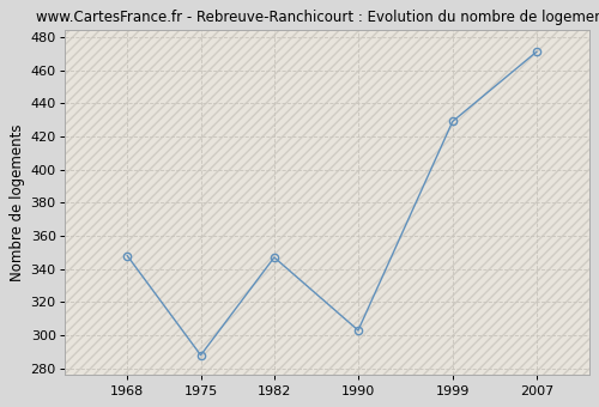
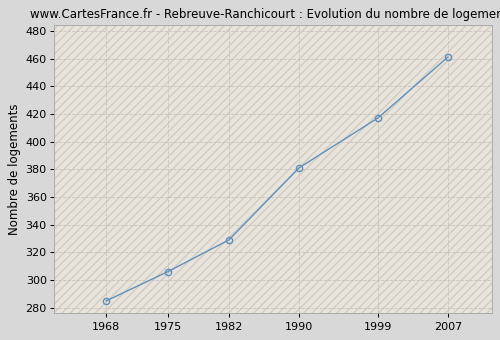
1968: 348 -> 285
1975: 288 -> 306
1982: 347 -> 329
1990: 303 -> 381
1999: 429 -> 417
2007: 471 -> 461
